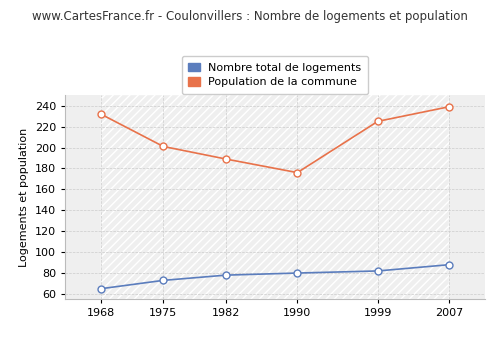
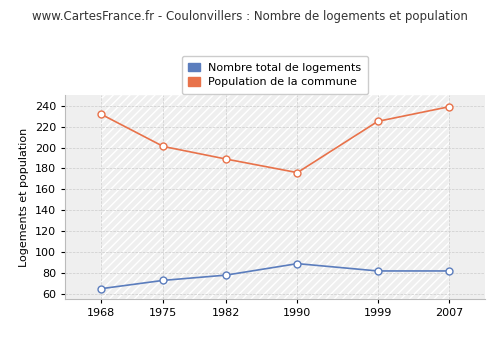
Nombre total de logements/1990: 80 -> 89
Nombre total de logements/2007: 88 -> 82
